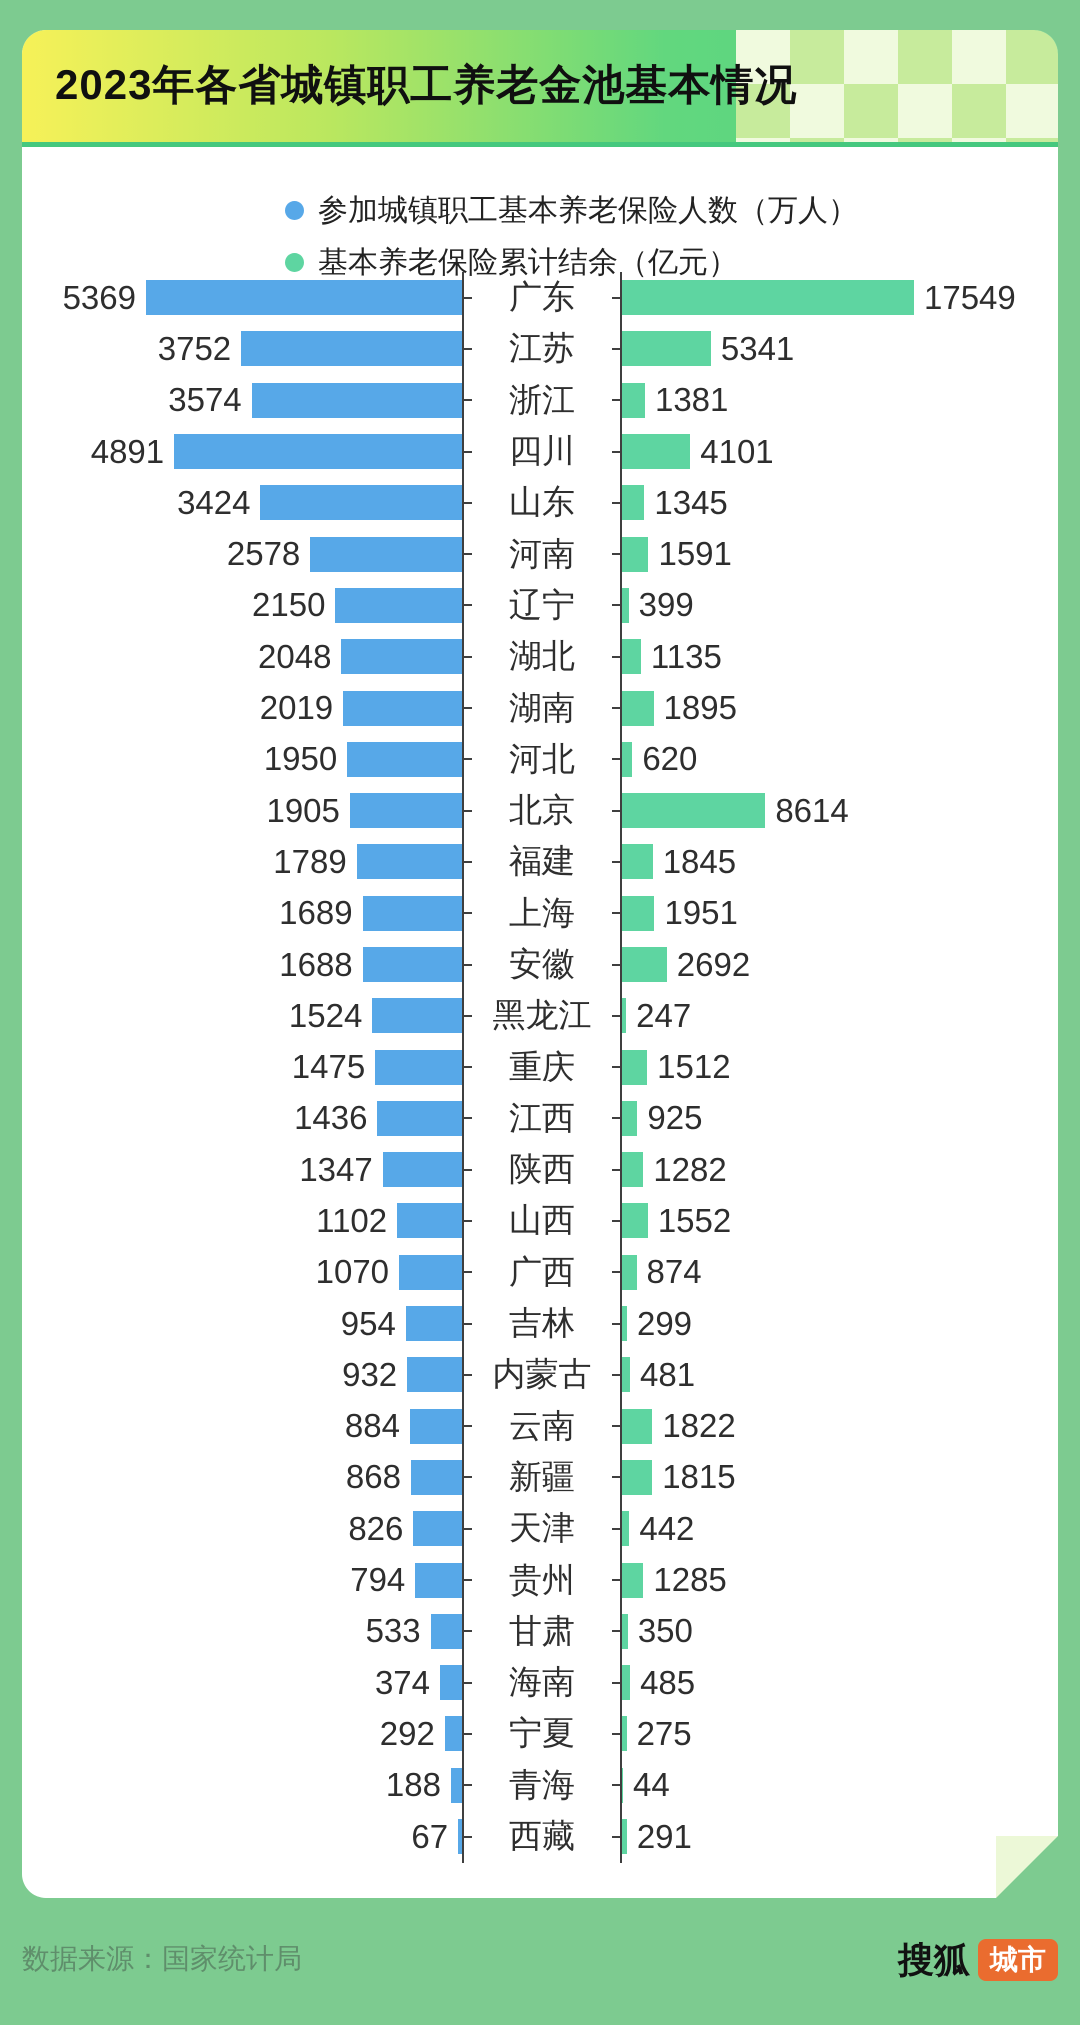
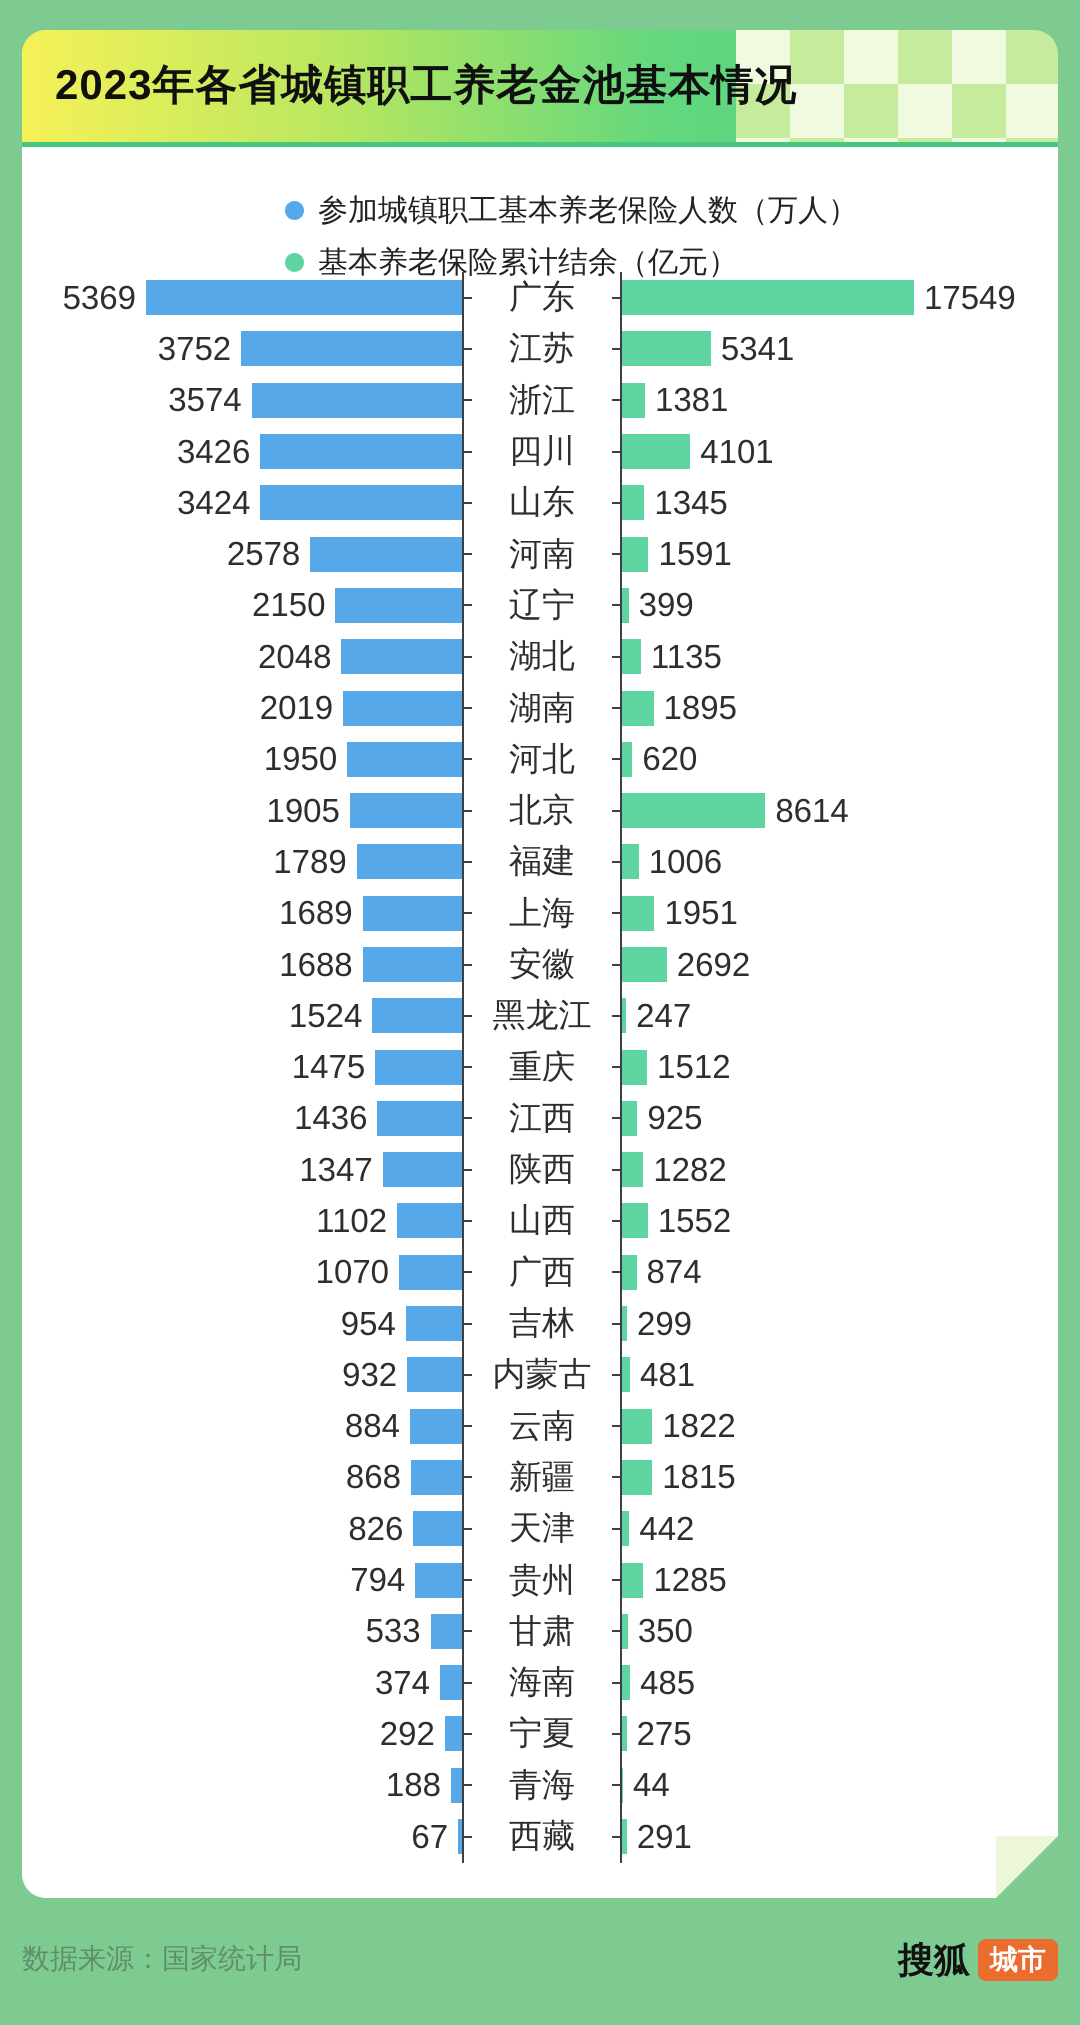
参加城镇职工基本养老保险人数（万人）/四川: 4891 -> 3426
基本养老保险累计结余（亿元）/福建: 1845 -> 1006
